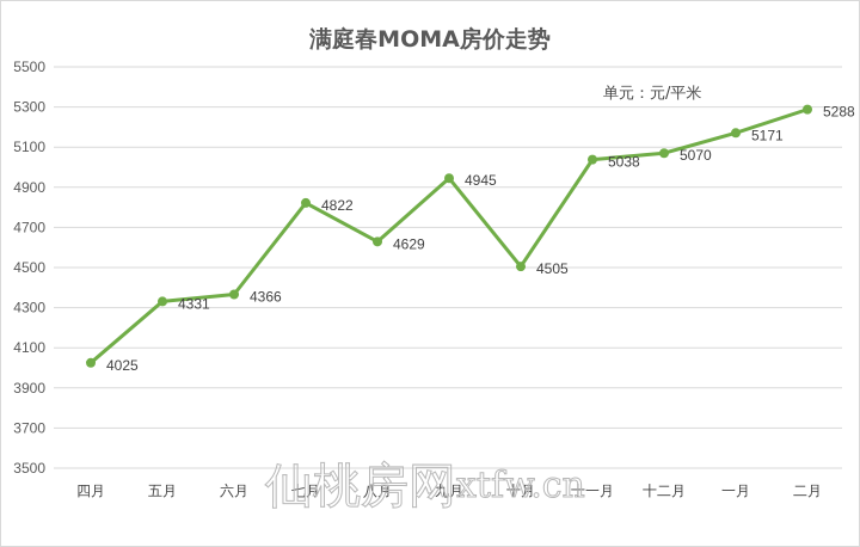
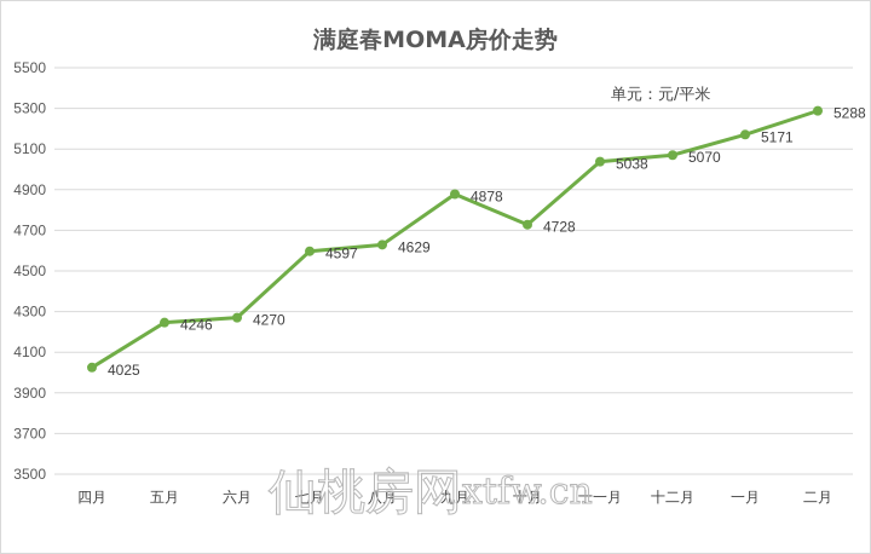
五月: 4331 -> 4246
六月: 4366 -> 4270
七月: 4822 -> 4597
九月: 4945 -> 4878
十月: 4505 -> 4728
